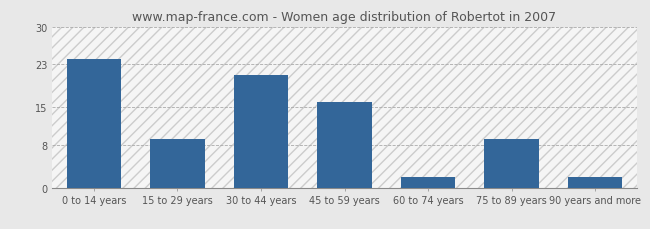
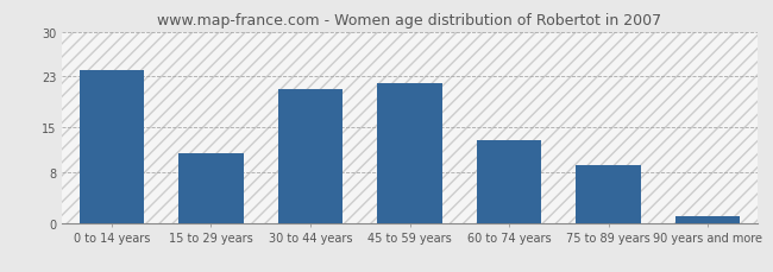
15 to 29 years: 9 -> 11
45 to 59 years: 16 -> 22
60 to 74 years: 2 -> 13
90 years and more: 2 -> 1
